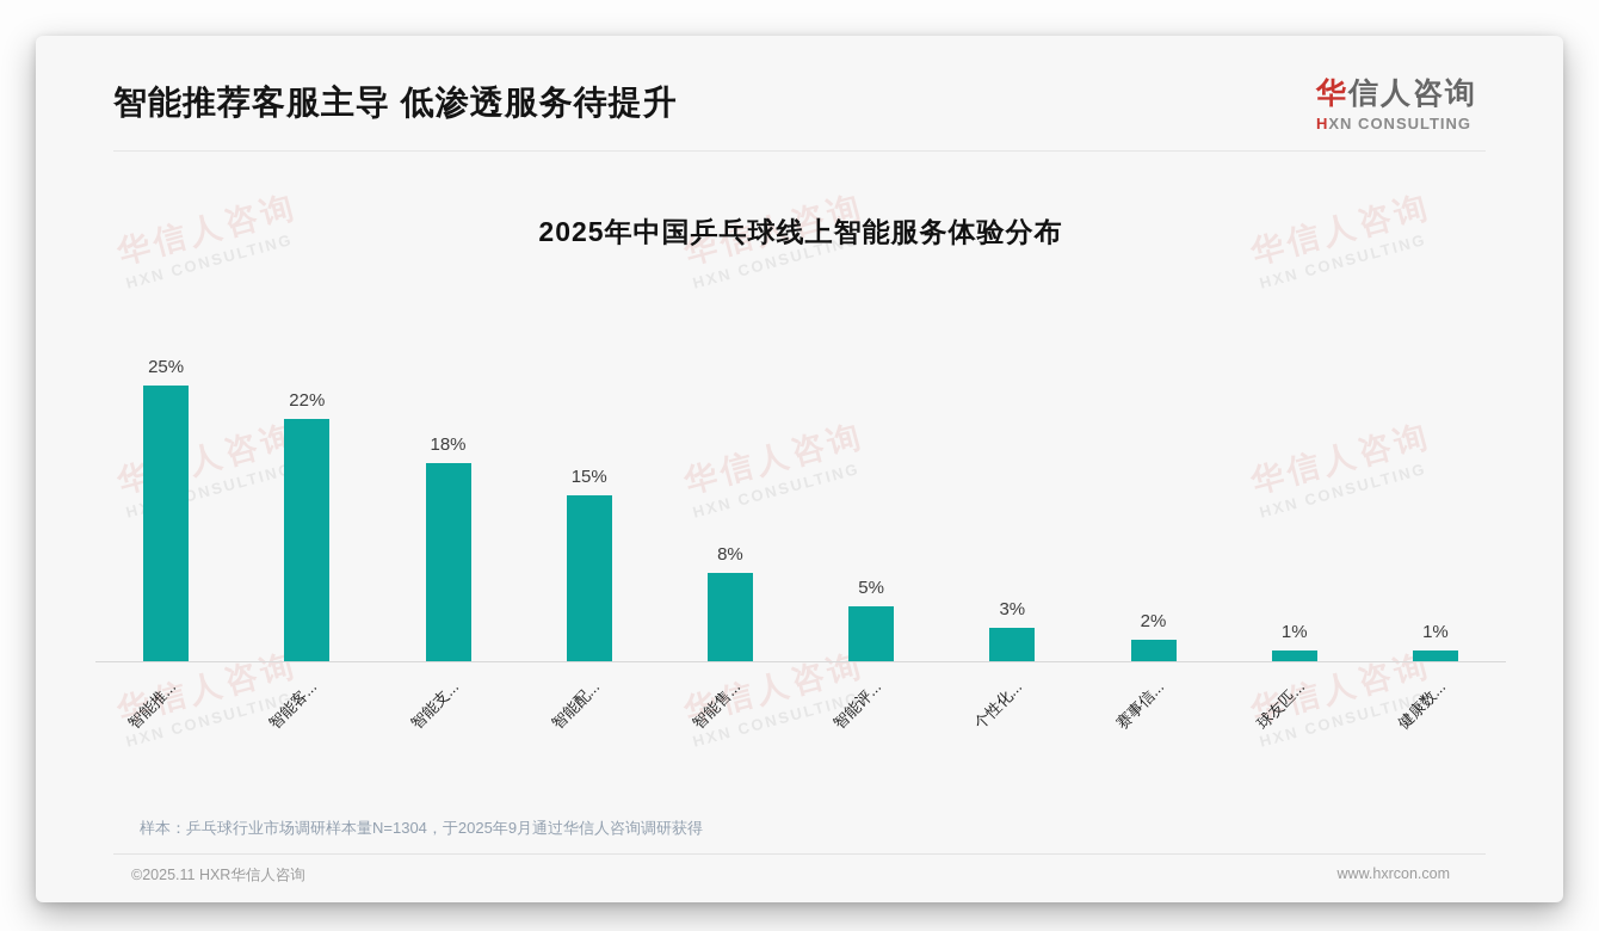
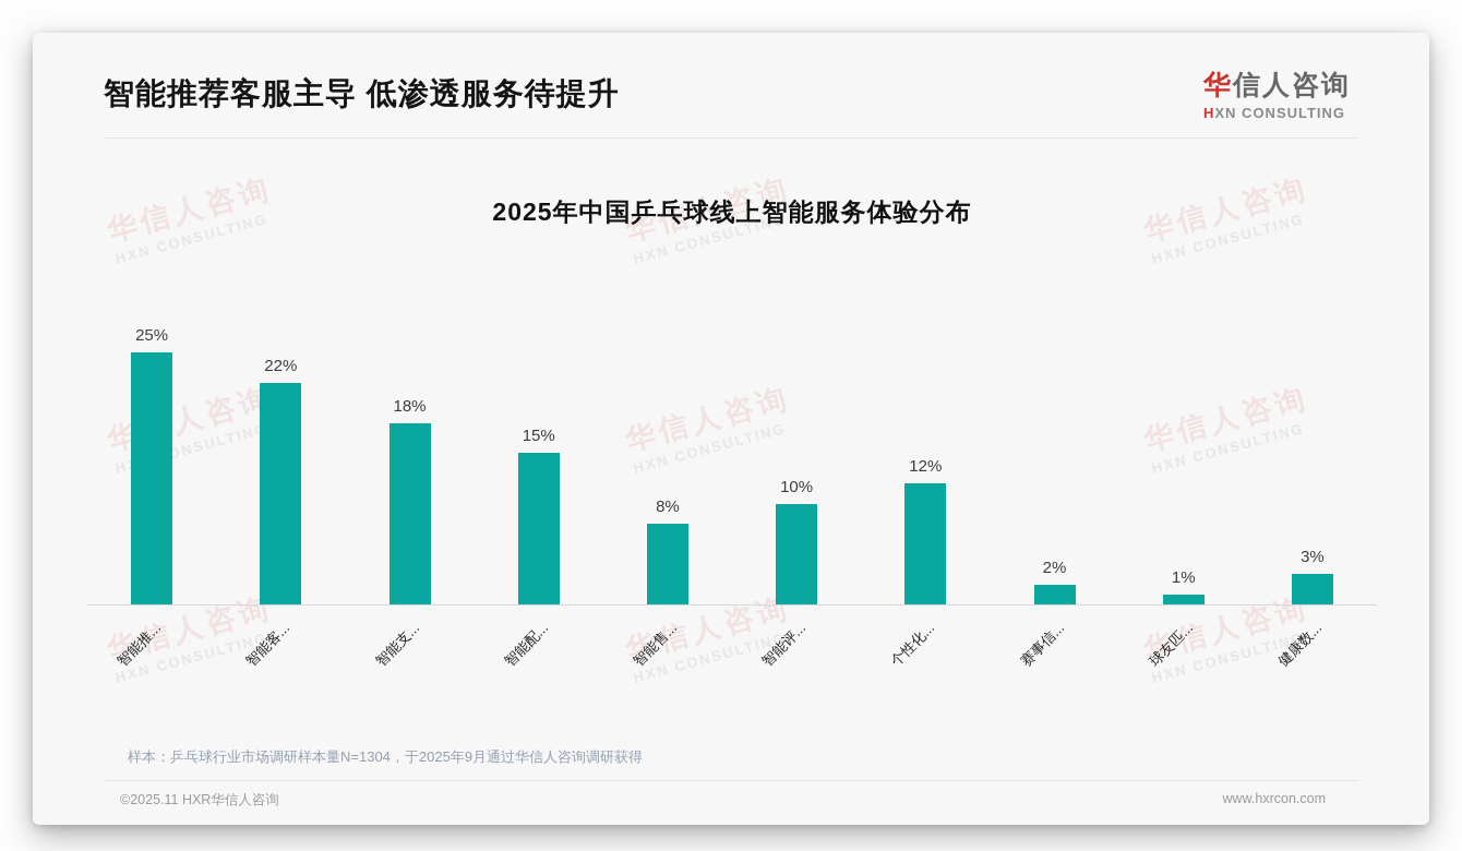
智能评...: 5% -> 10%
个性化...: 3% -> 12%
健康数...: 1% -> 3%
